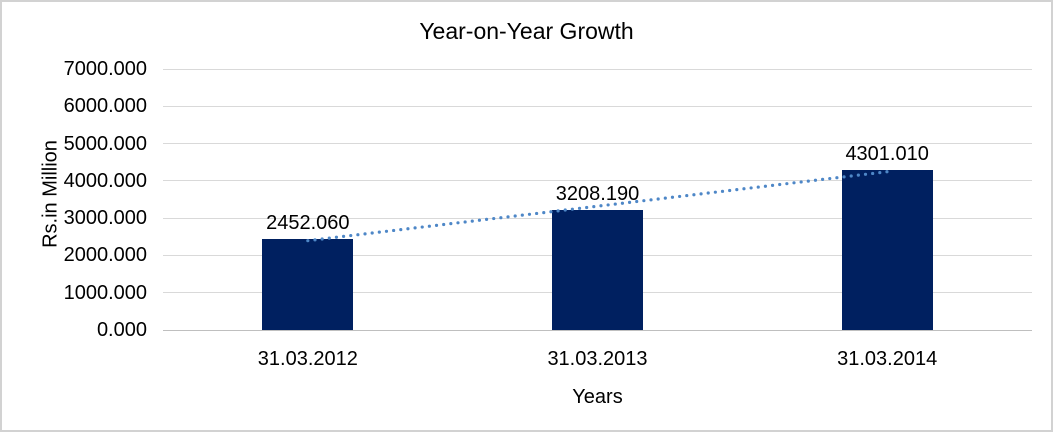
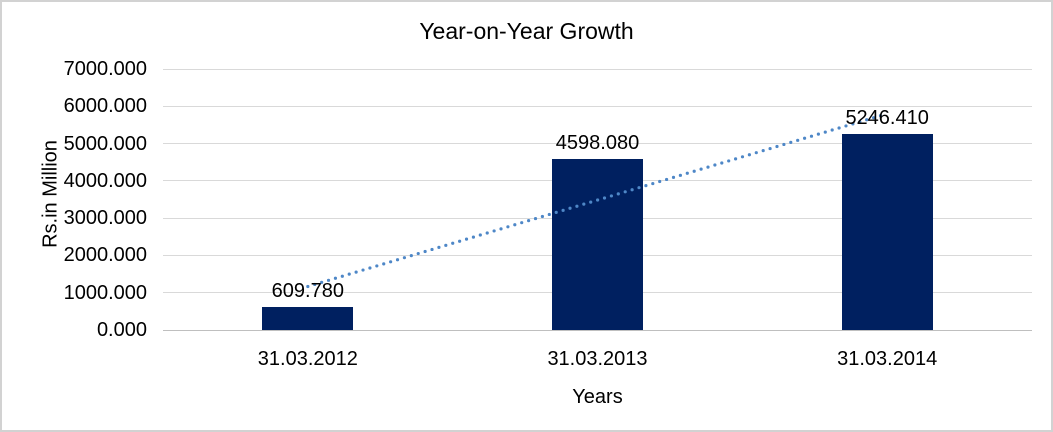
31.03.2012: 2452.060 -> 609.780
31.03.2013: 3208.190 -> 4598.080
31.03.2014: 4301.010 -> 5246.410
